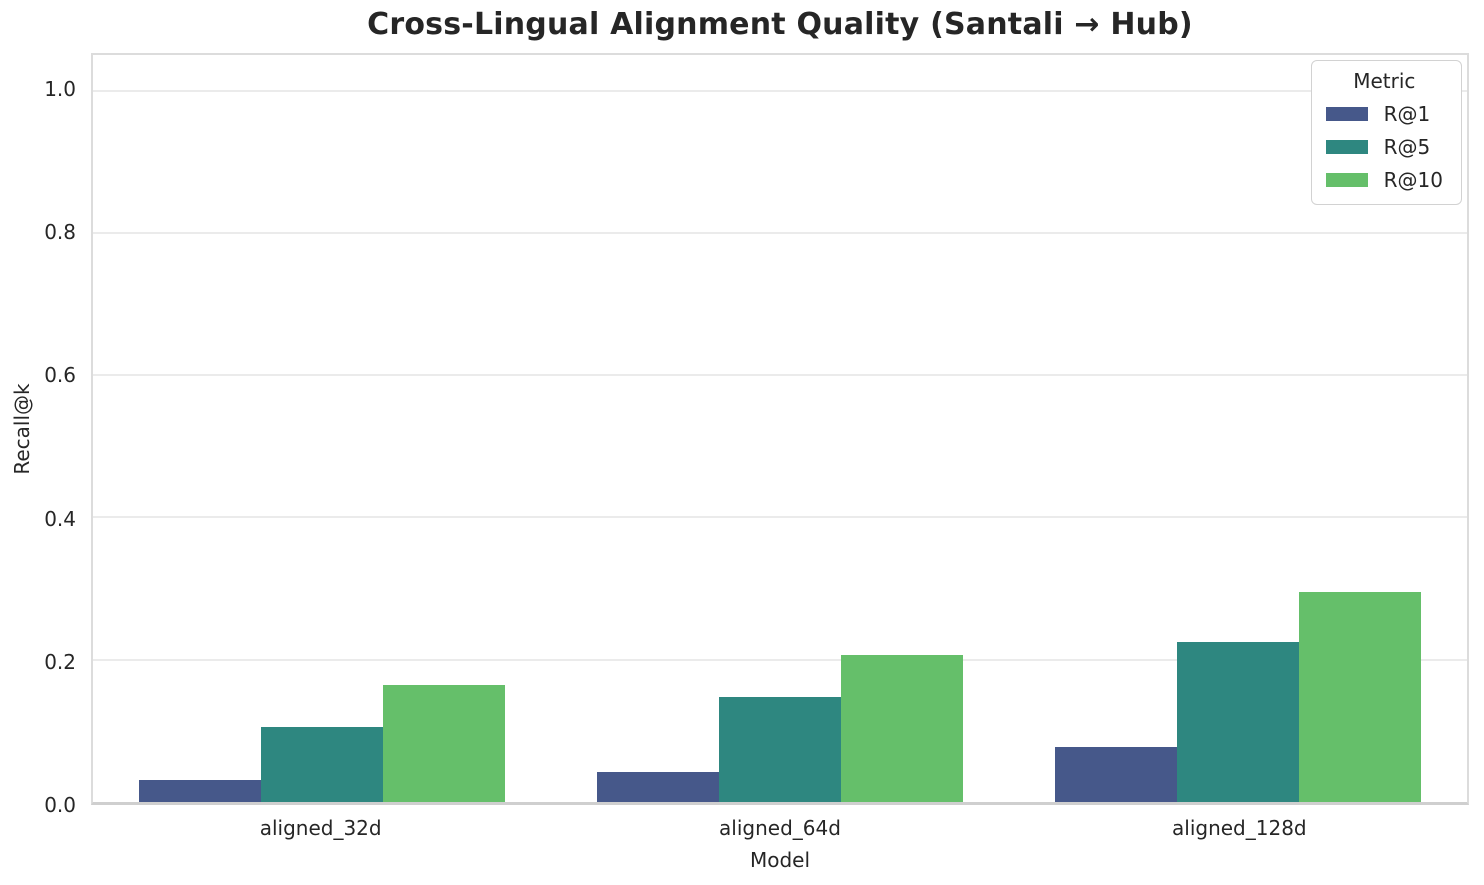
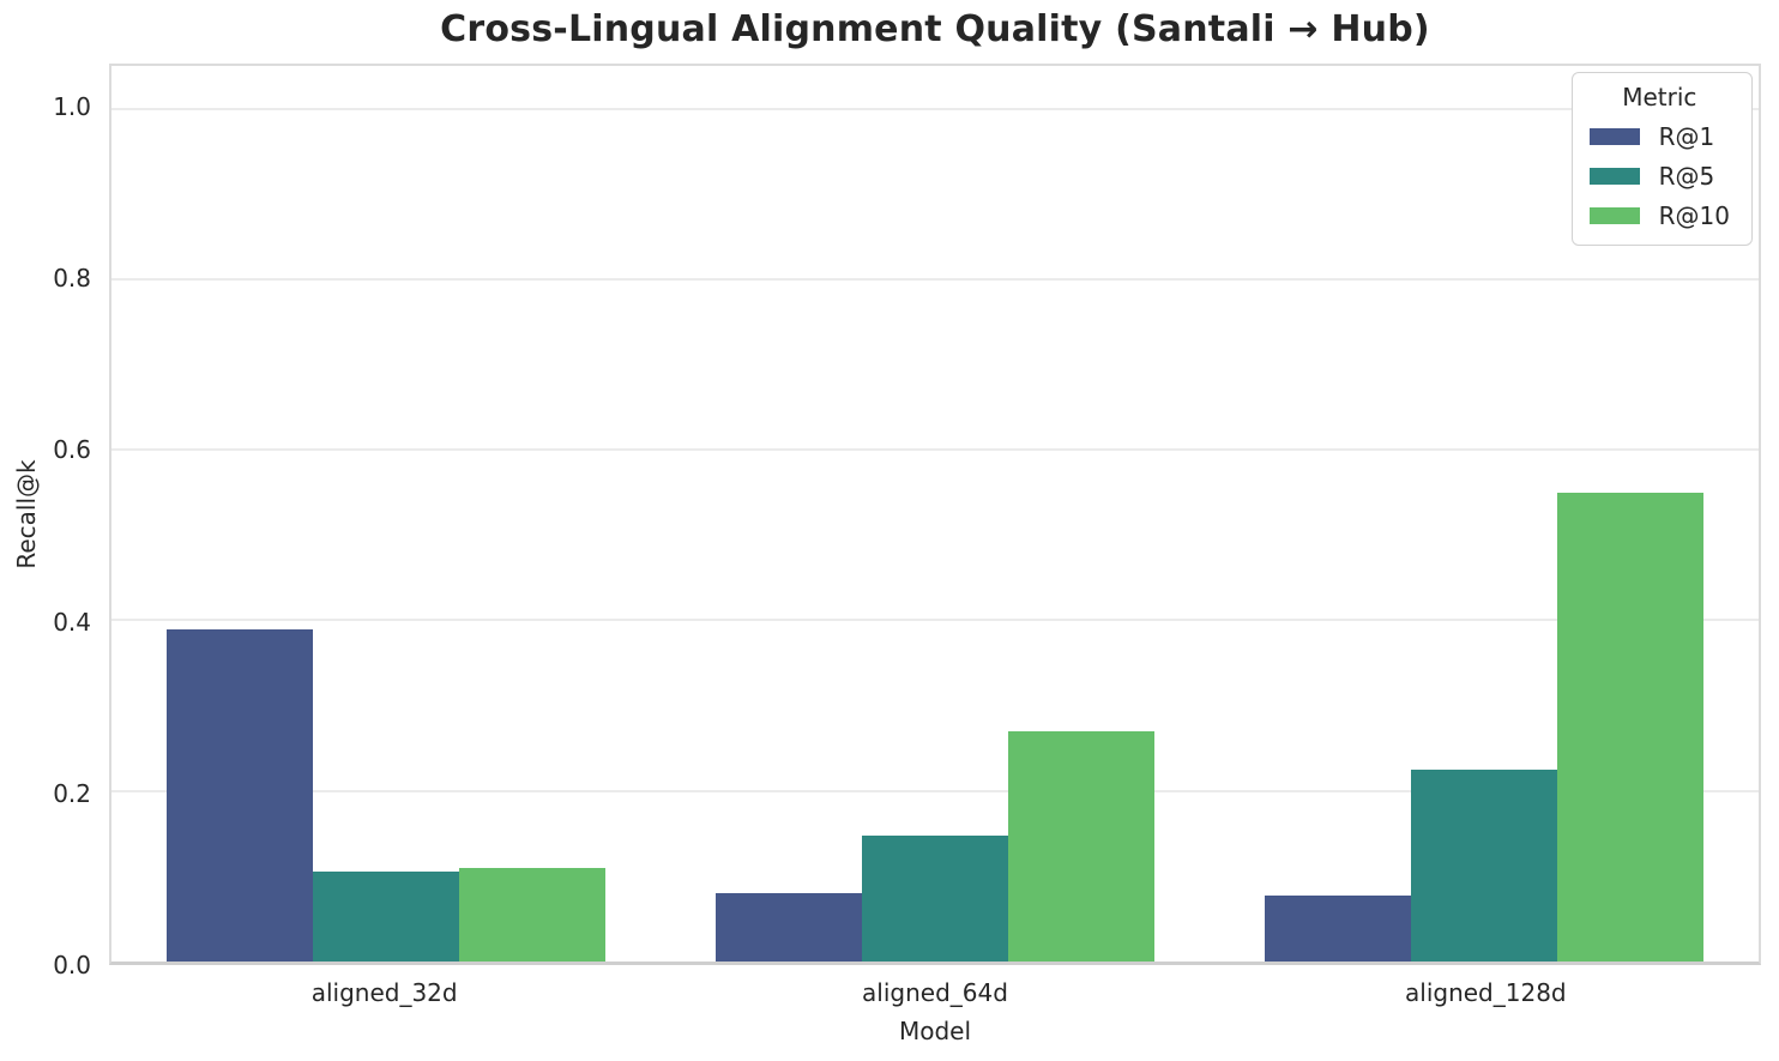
R@1/aligned_32d: 0.03 -> 0.39
R@10/aligned_32d: 0.17 -> 0.11
R@1/aligned_64d: 0.04 -> 0.08
R@10/aligned_64d: 0.21 -> 0.27
R@10/aligned_128d: 0.29 -> 0.55
